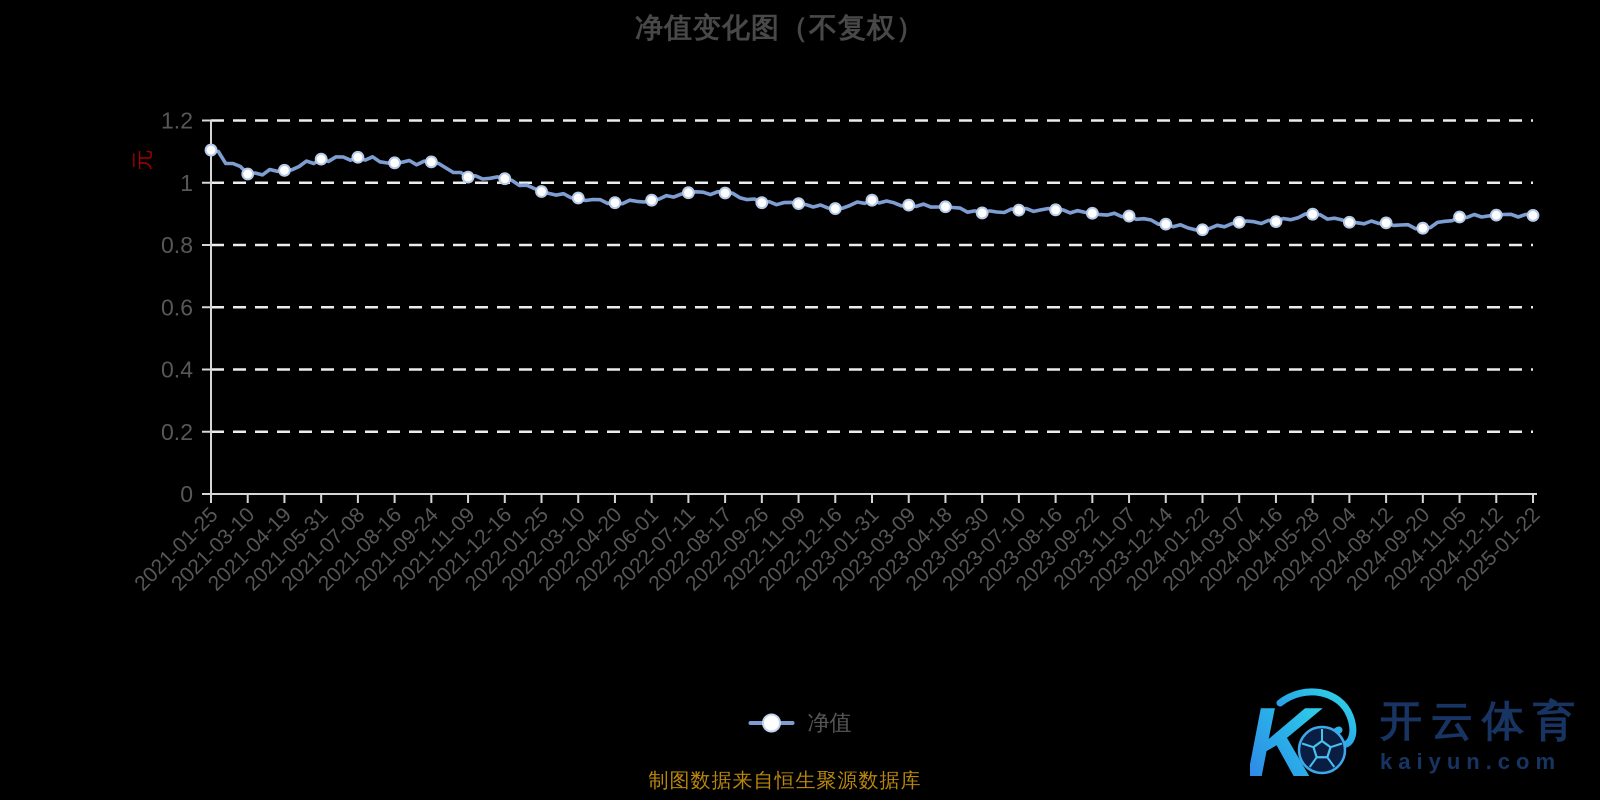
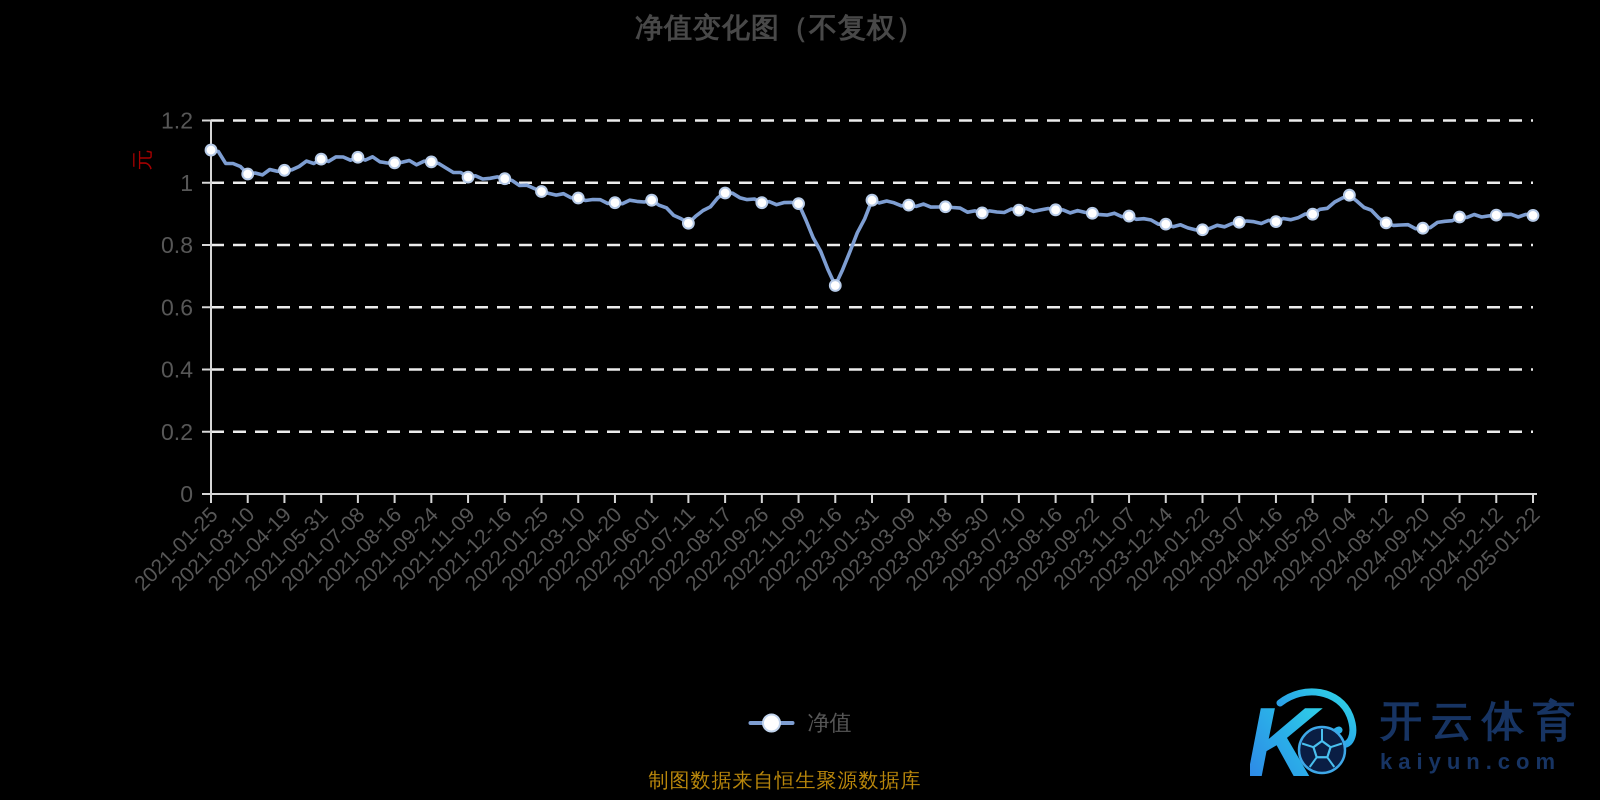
2022-07-11: 0.97 -> 0.87
2022-12-16: 0.92 -> 0.67
2024-07-04: 0.87 -> 0.96
